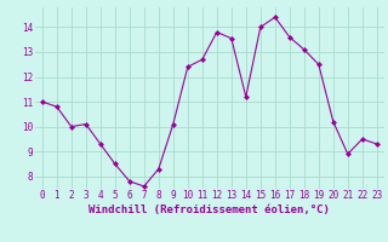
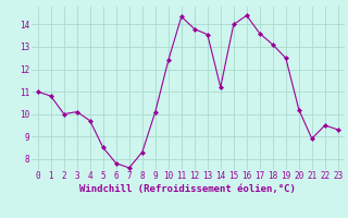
4: 9.30 -> 9.70
11: 12.70 -> 14.35
